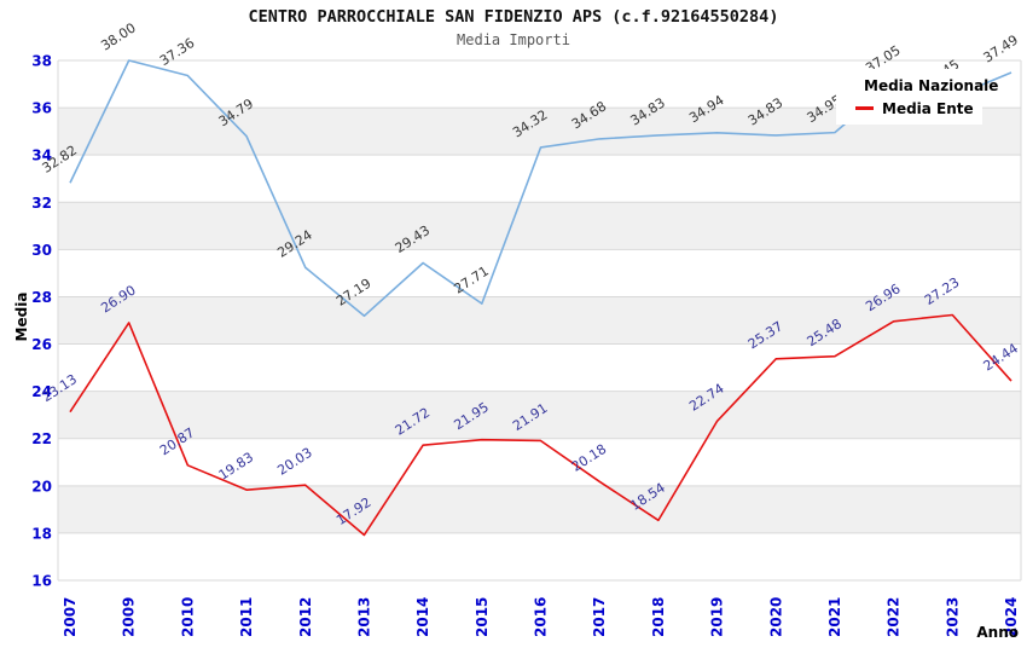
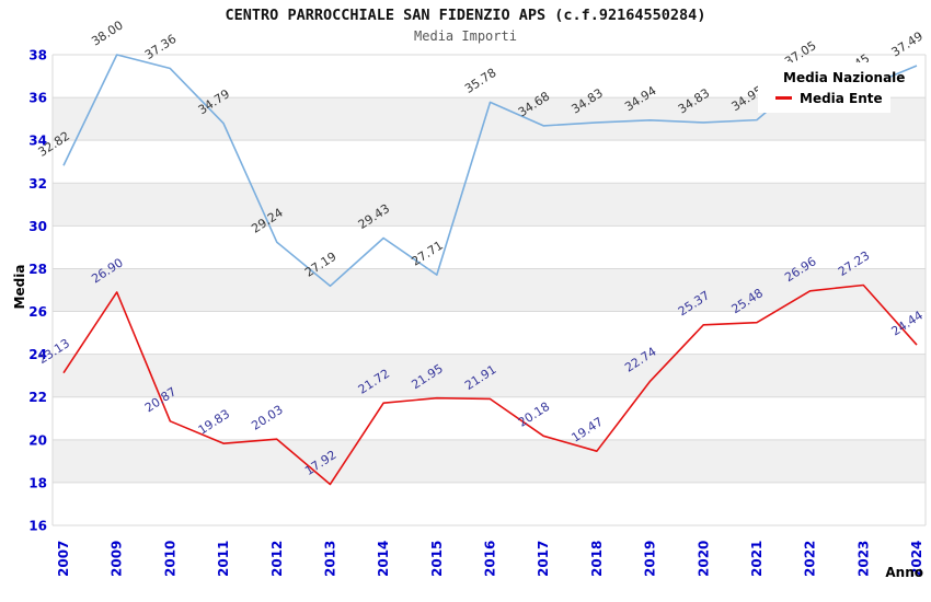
Media Nazionale/2016: 34.32 -> 35.78
Media Ente/2018: 18.54 -> 19.47
